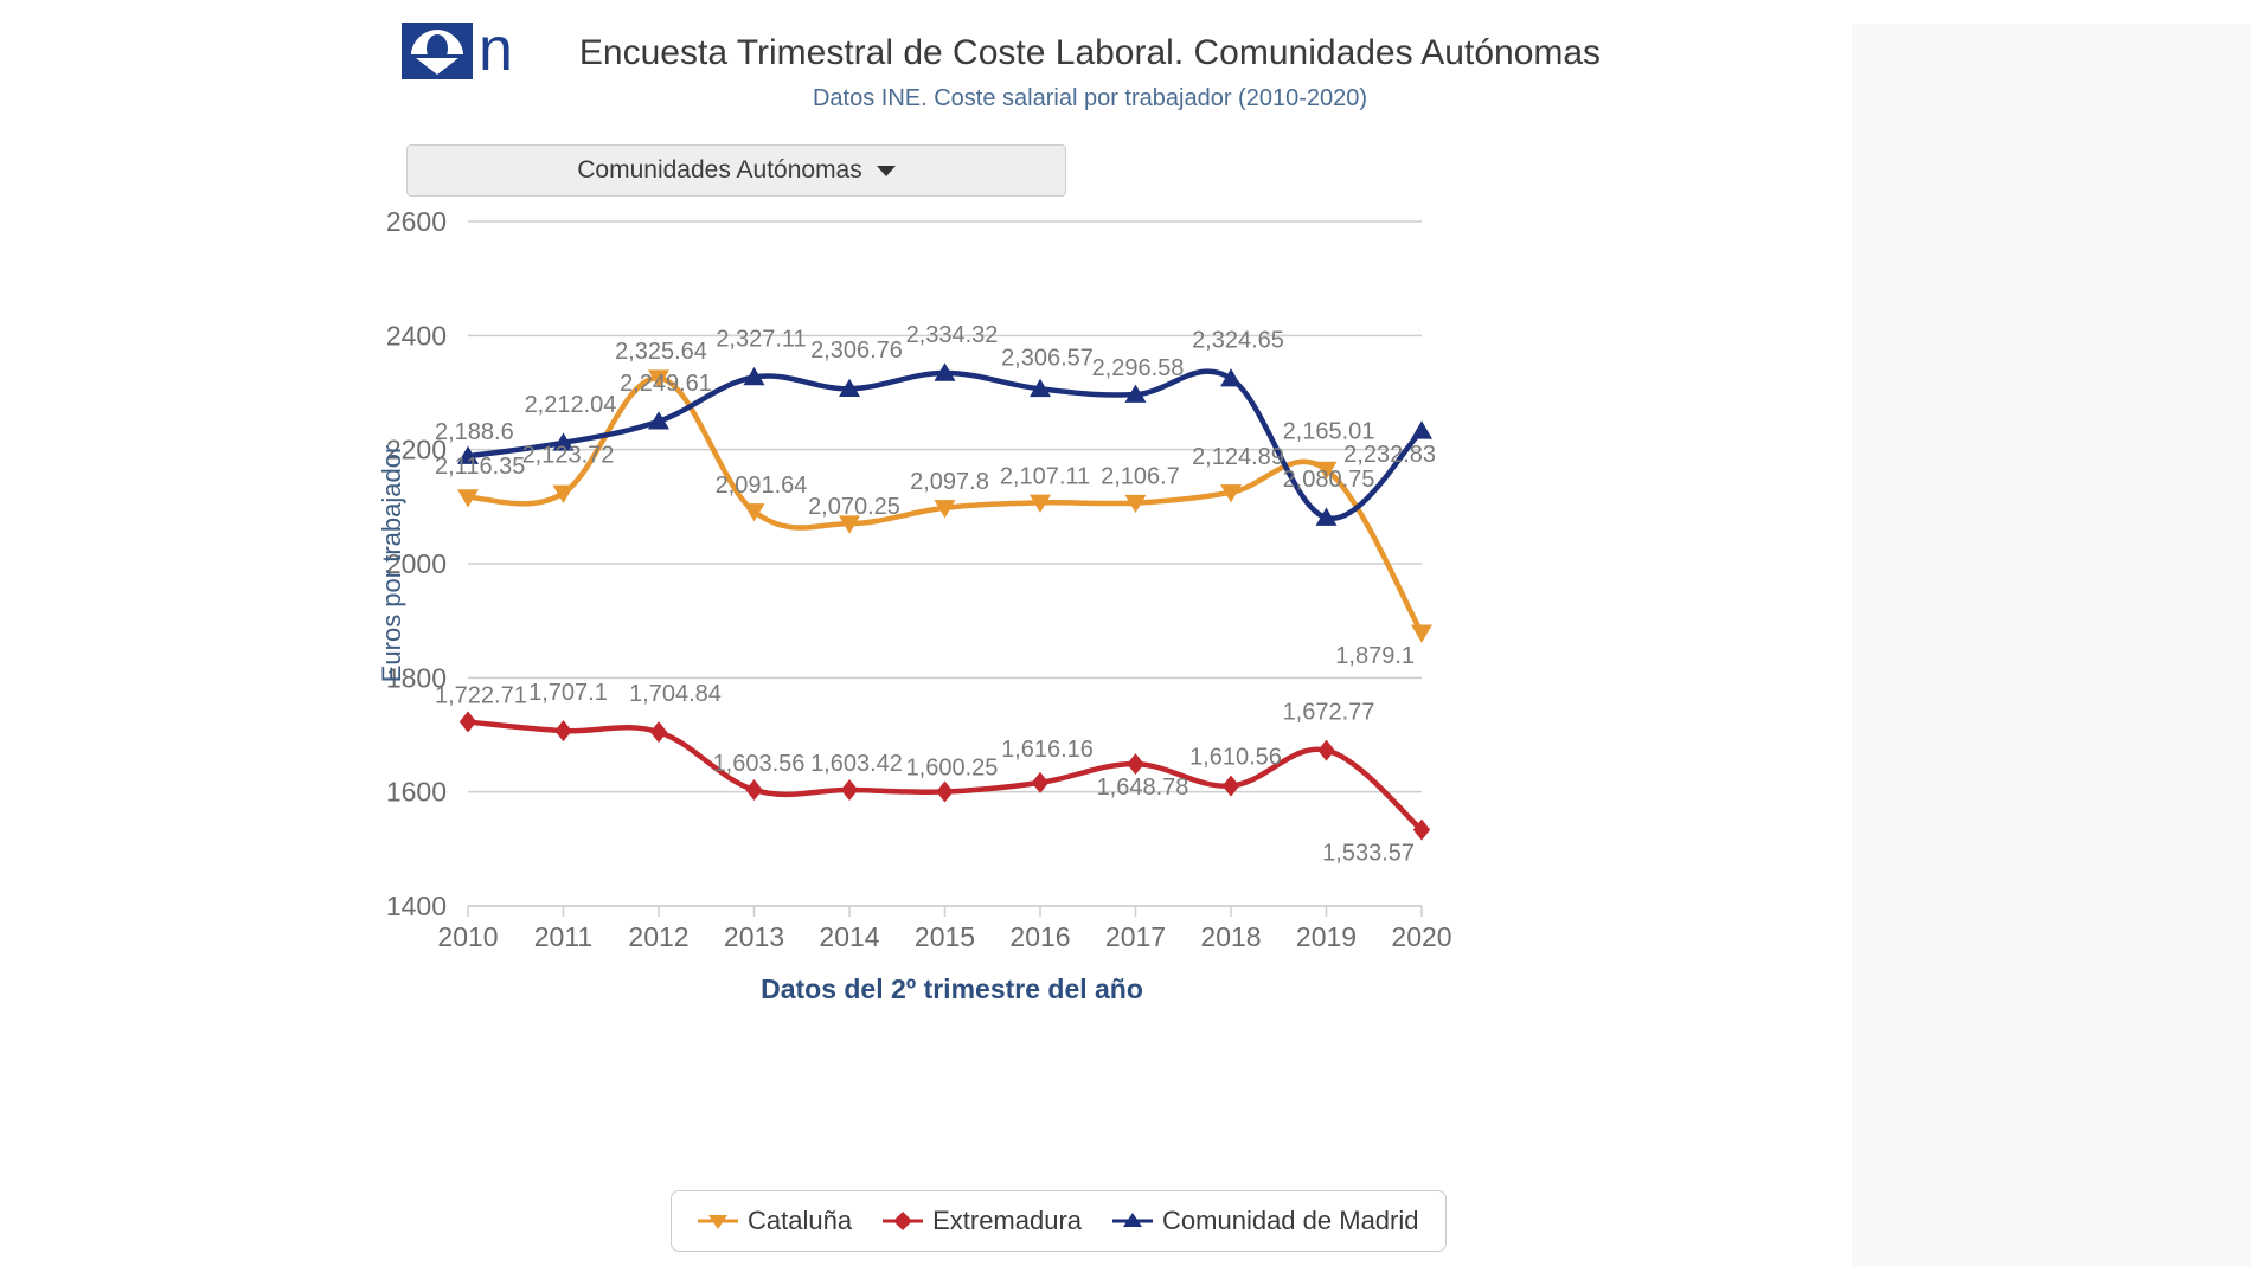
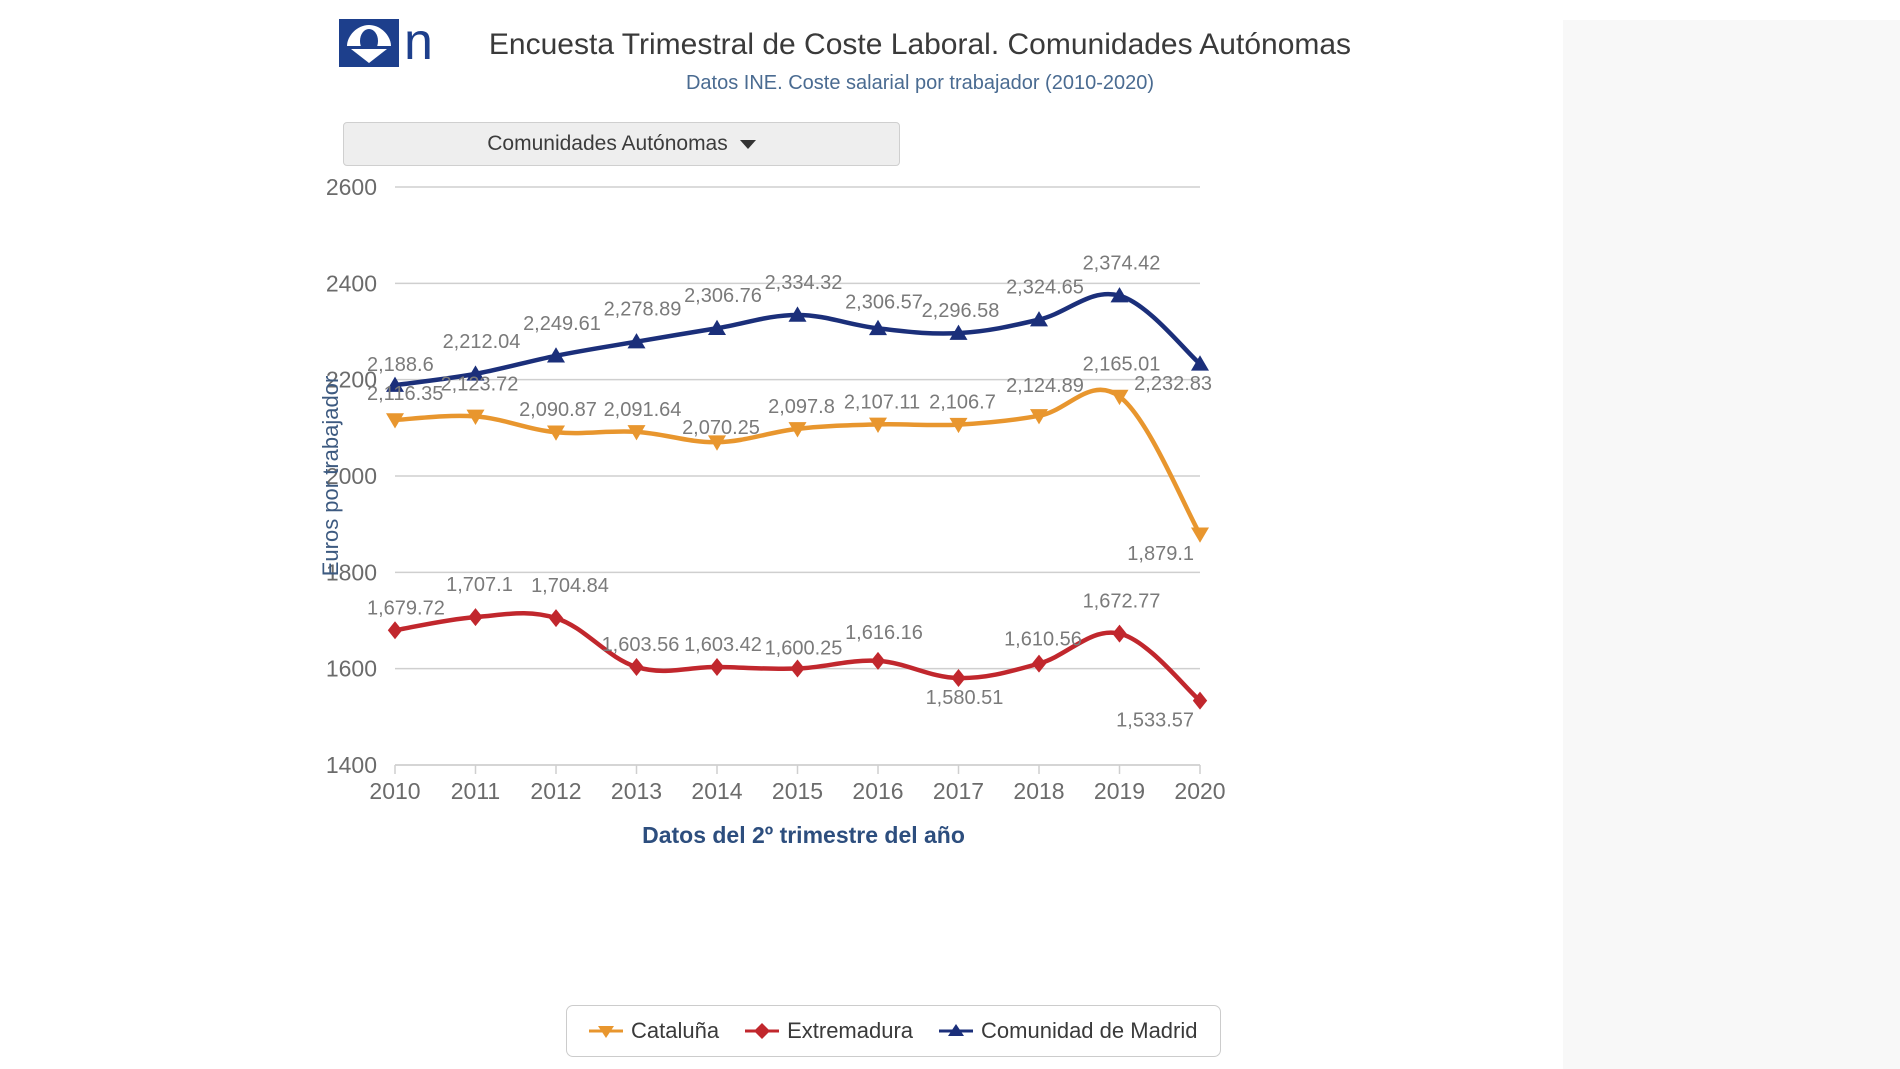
Extremadura/2010: 1,722.71 -> 1,679.72
Cataluña/2012: 2,325.64 -> 2,090.87
Comunidad de Madrid/2013: 2,327.11 -> 2,278.89
Extremadura/2017: 1,648.78 -> 1,580.51
Comunidad de Madrid/2019: 2,080.75 -> 2,374.42
